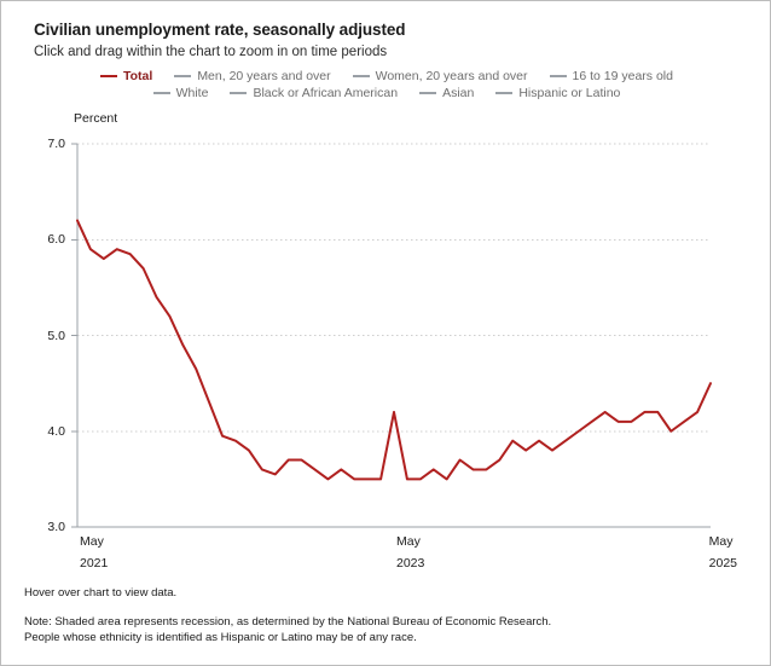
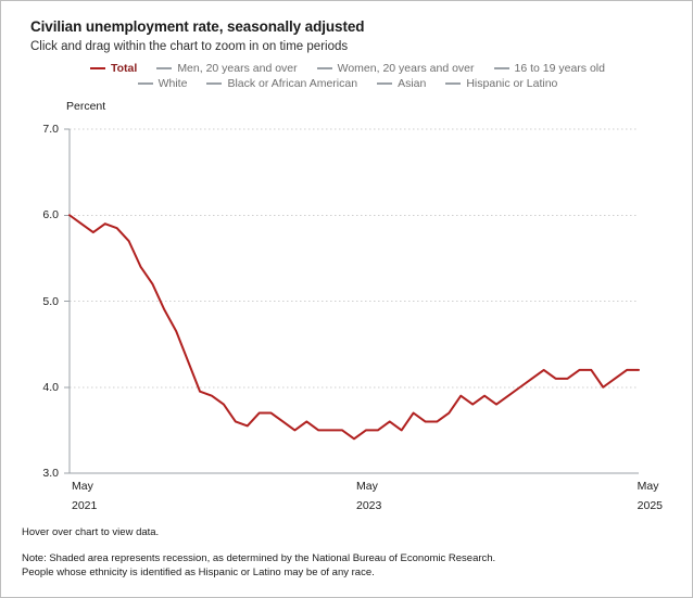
May 2021: 6.2 -> 6.0
May 2023: 4.2 -> 3.4
May 2025: 4.5 -> 4.2
